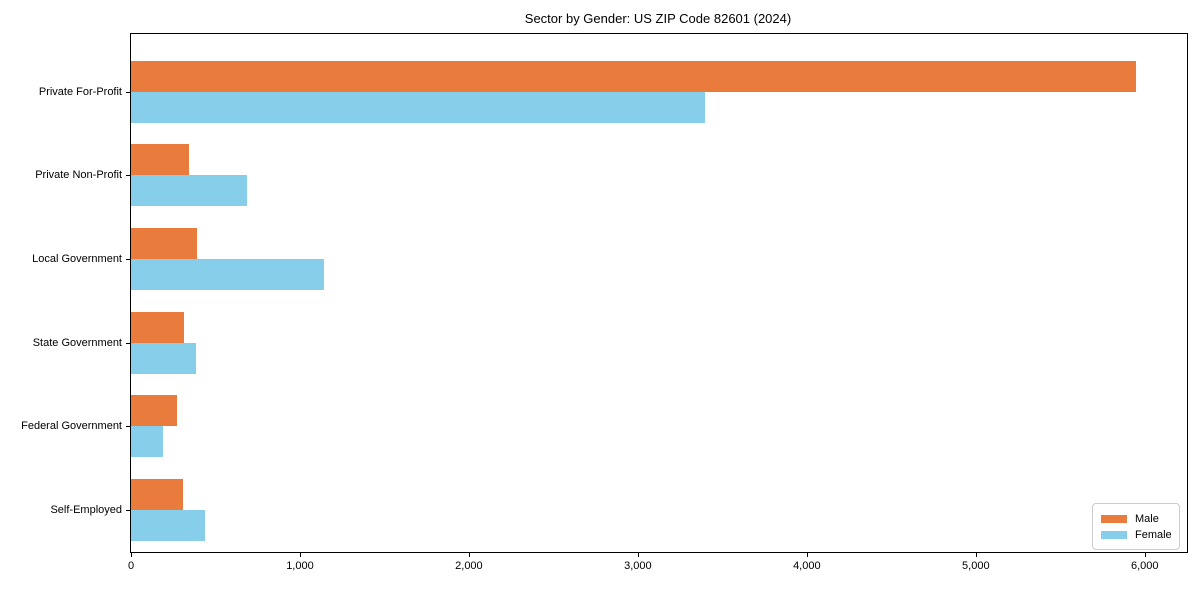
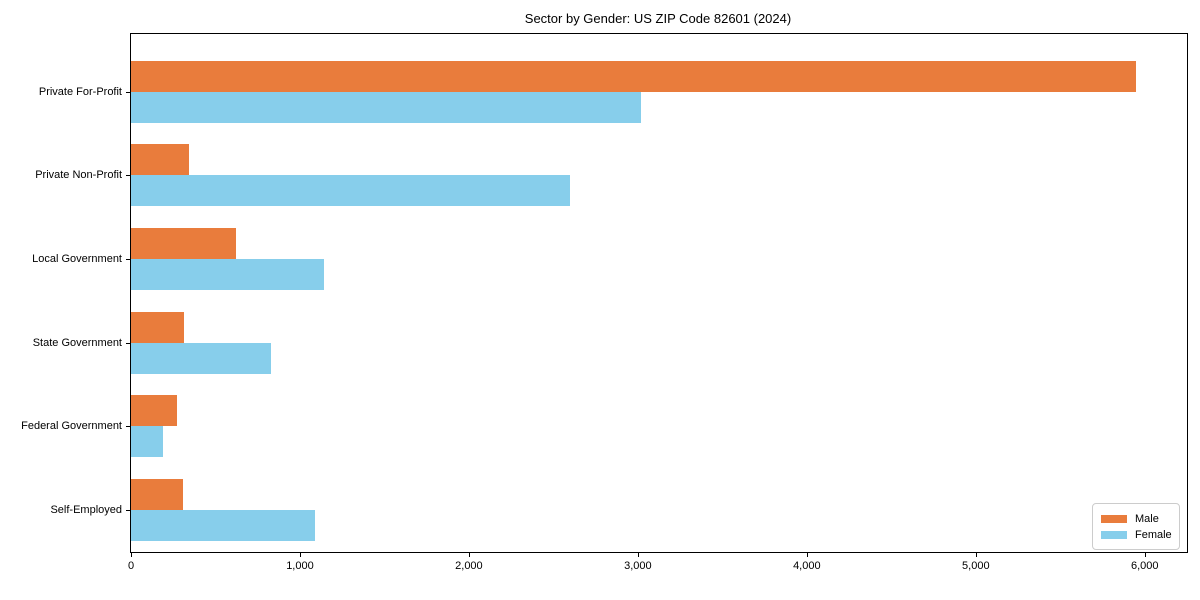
Female/Private For-Profit: 3400 -> 3020
Female/Private Non-Profit: 680 -> 2600
Male/Local Government: 390 -> 620
Female/State Government: 380 -> 830
Female/Self-Employed: 440 -> 1090
